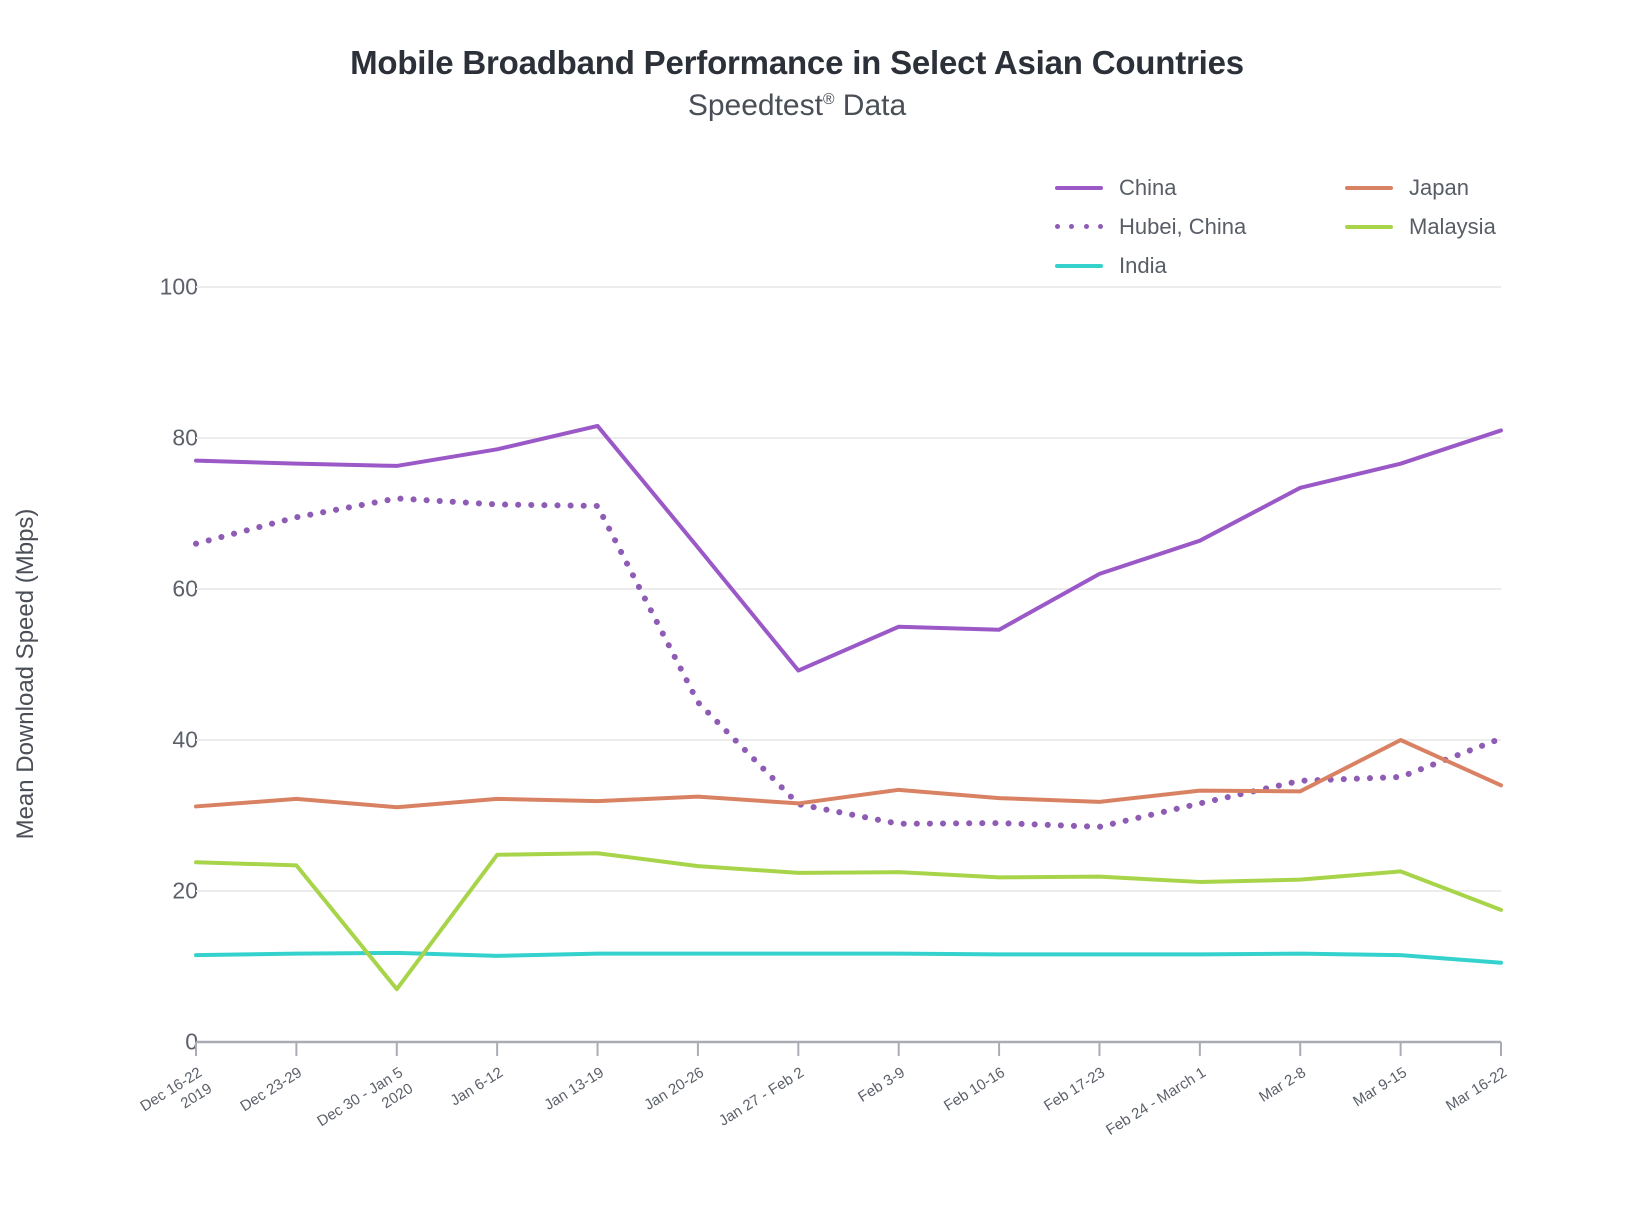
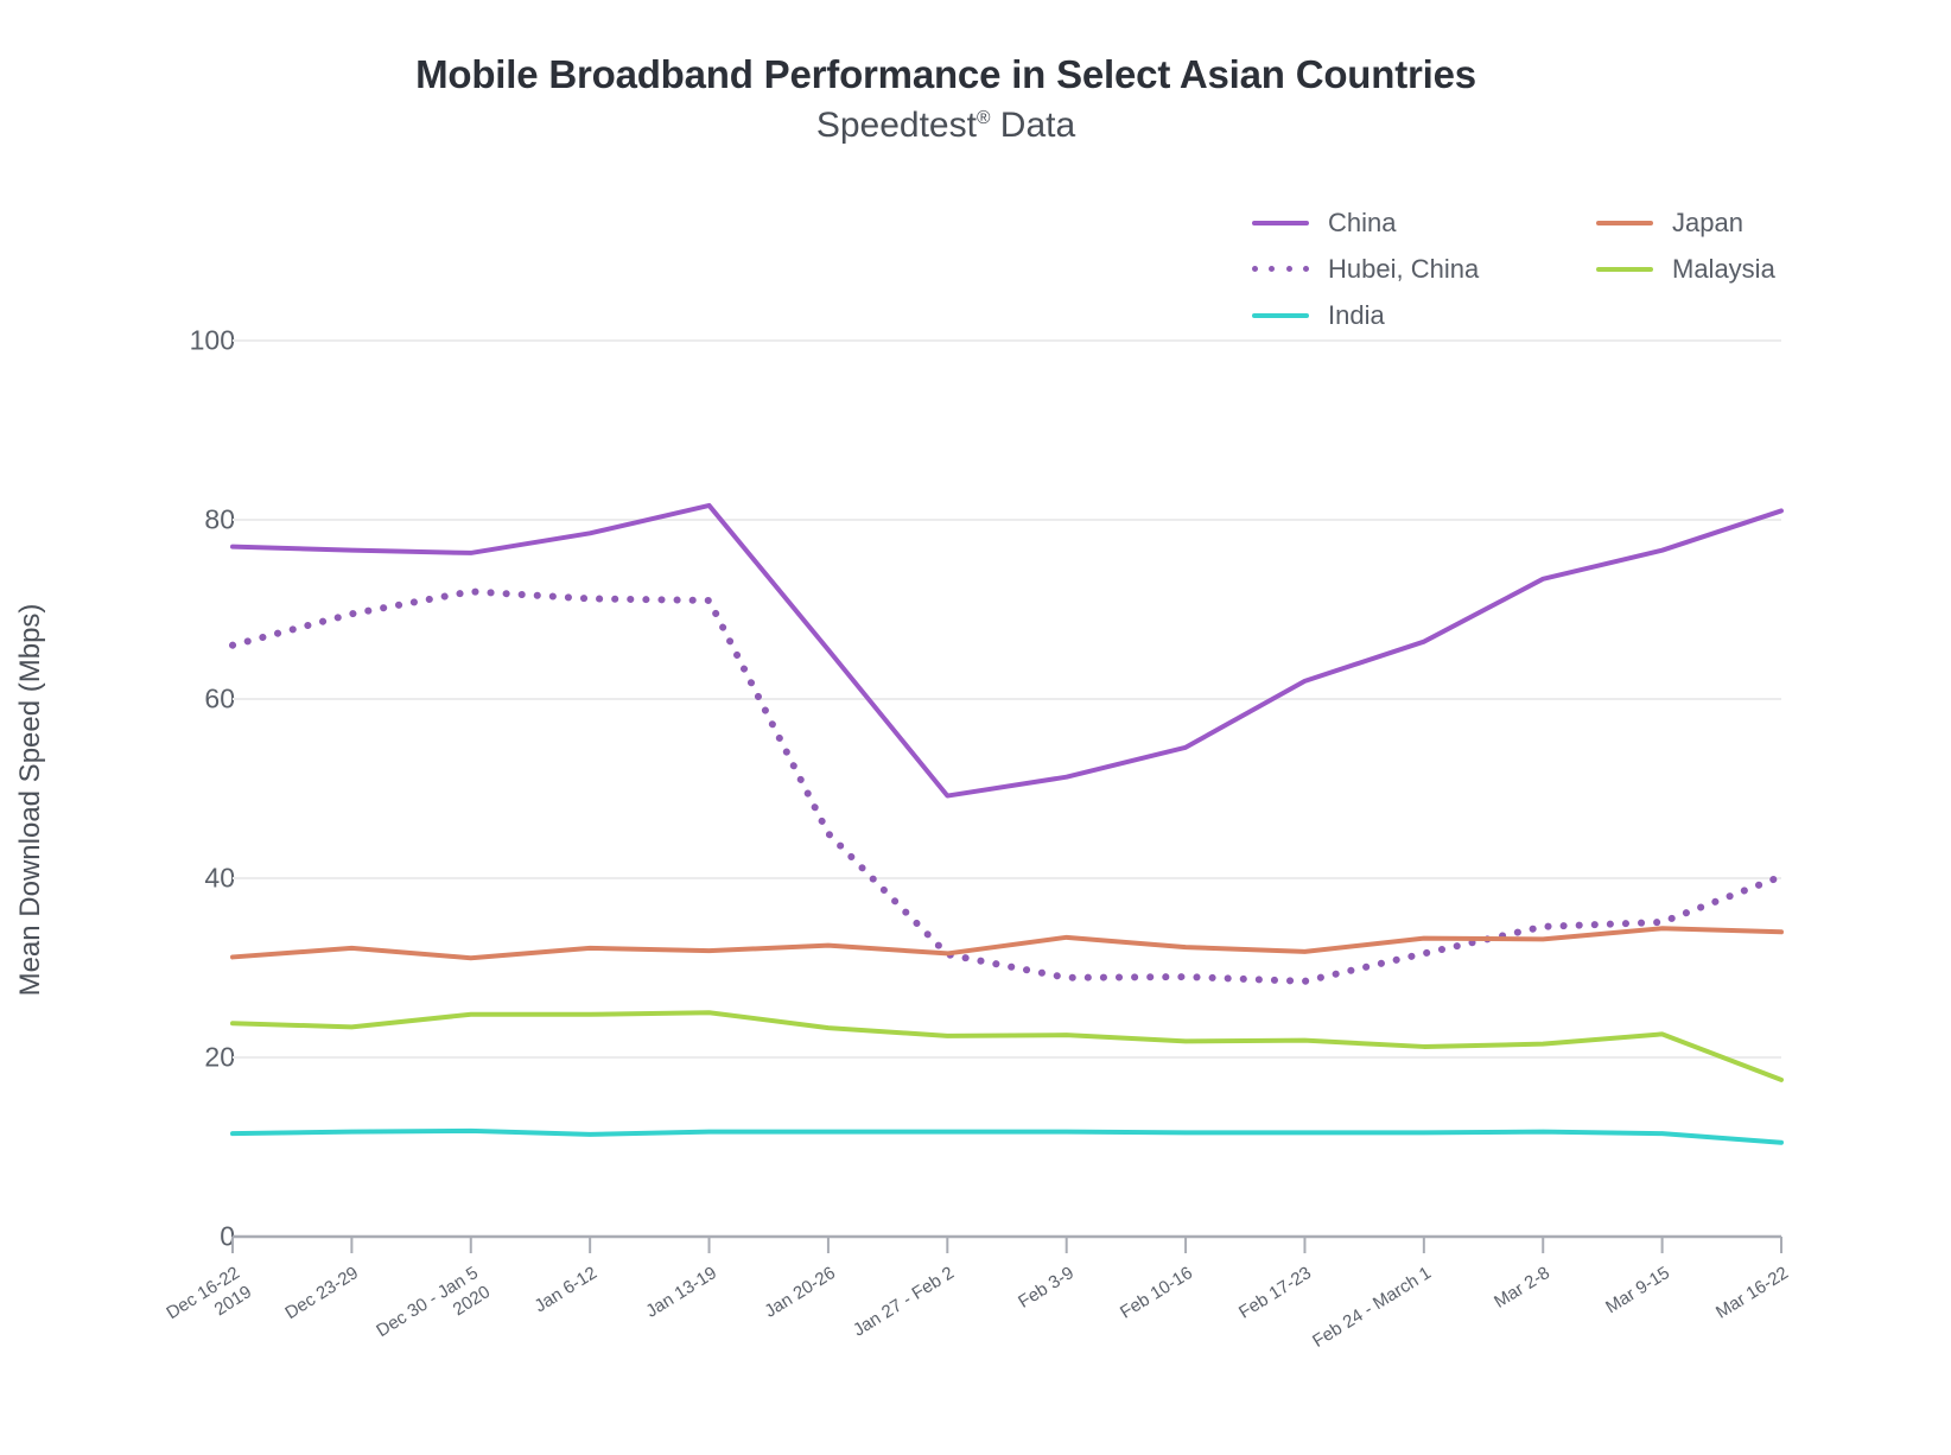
Malaysia/Dec 30 - Jan 5 2020: 7 -> 25
China/Feb 3-9: 55 -> 51
Japan/Mar 9-15: 40 -> 34
